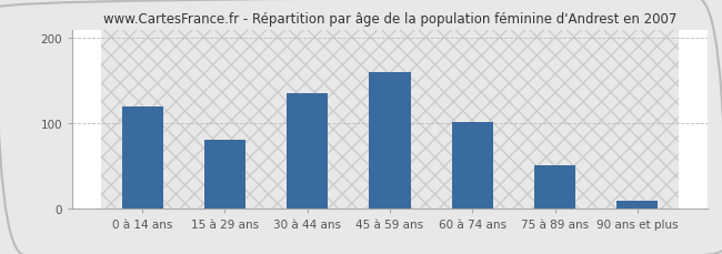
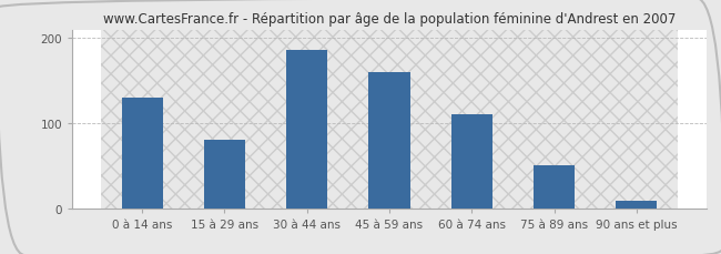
0 à 14 ans: 120 -> 130
30 à 44 ans: 135 -> 186
60 à 74 ans: 101 -> 110
